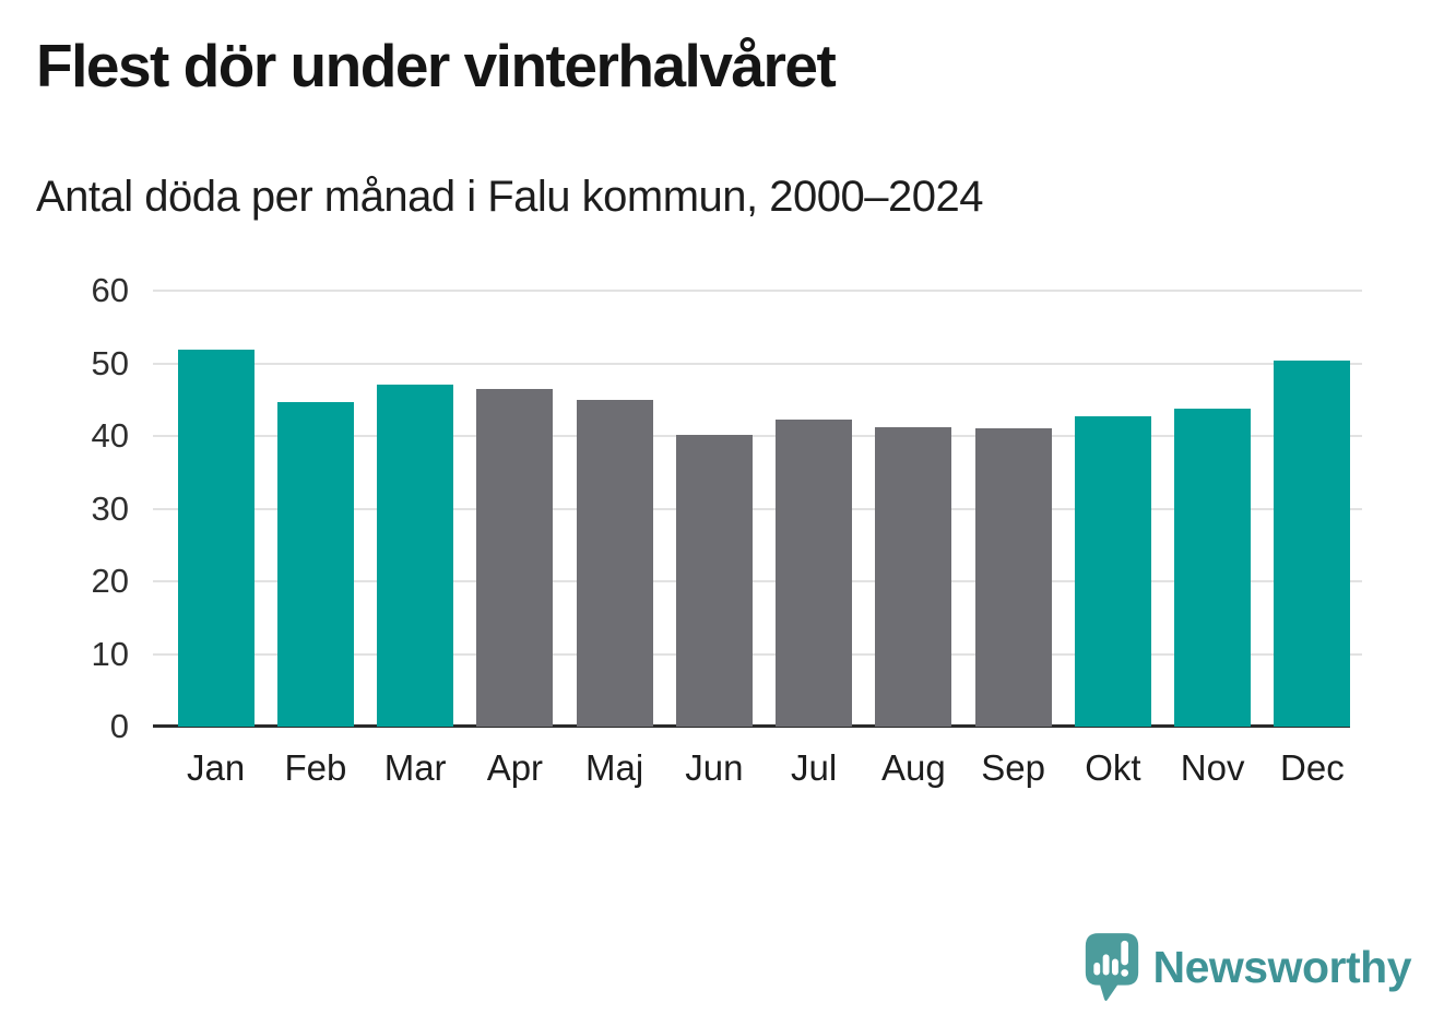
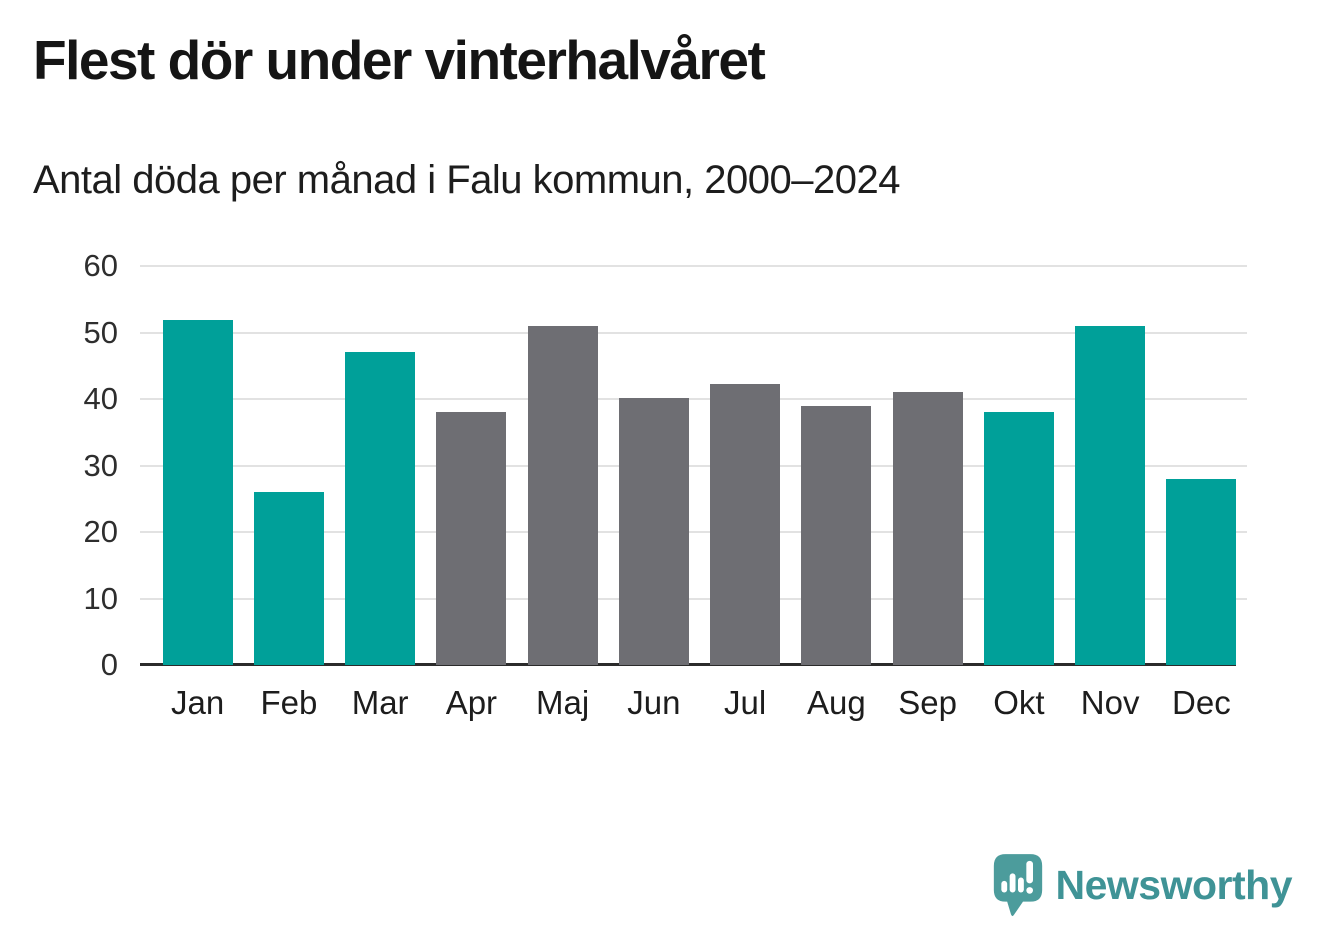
Feb: 45 -> 26
Apr: 46 -> 38
Maj: 45 -> 51
Aug: 41 -> 39
Okt: 43 -> 38
Nov: 44 -> 51
Dec: 50 -> 28
